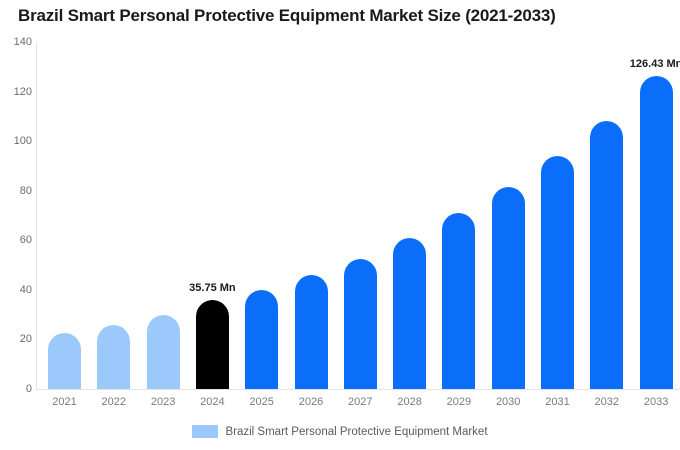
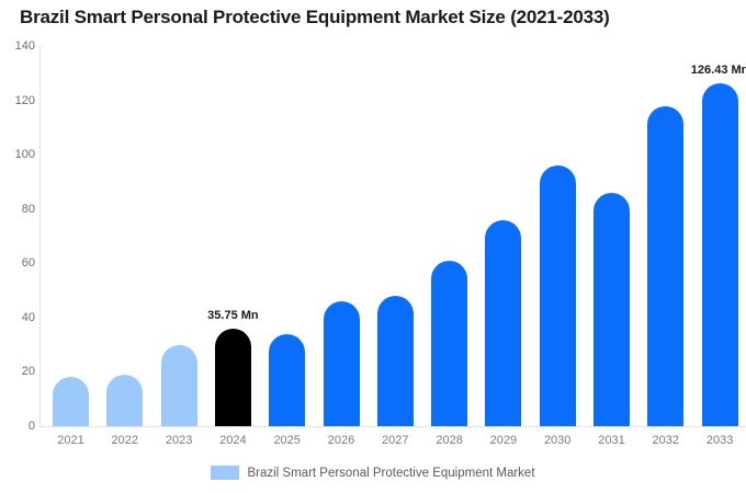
2021: 22 -> 18
2022: 26 -> 19
2025: 40 -> 34
2027: 52 -> 48
2029: 71 -> 76
2030: 82 -> 96
2031: 94 -> 86
2032: 108 -> 118
